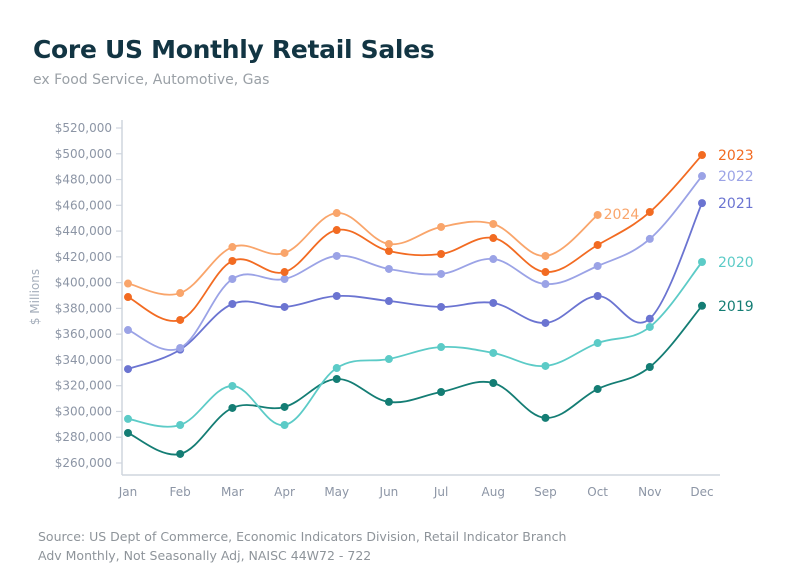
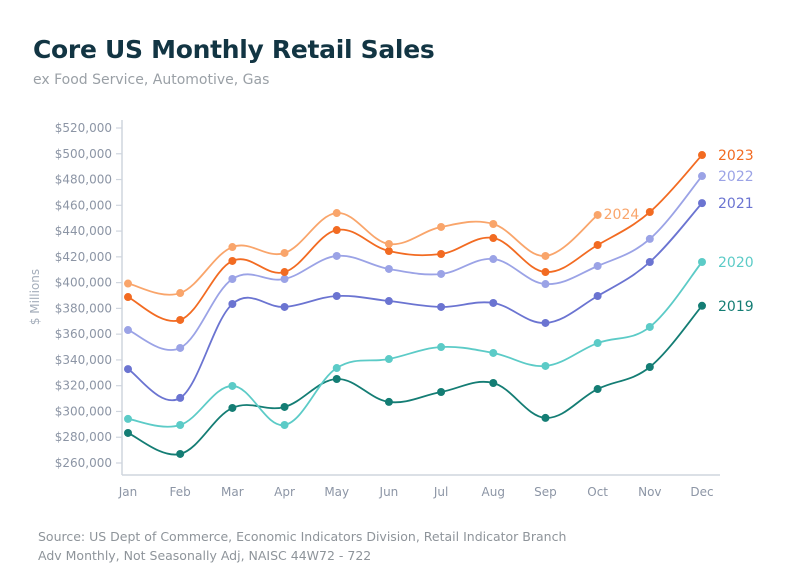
2021/Feb: $348000 -> $310000
2021/Nov: $372000 -> $416000
